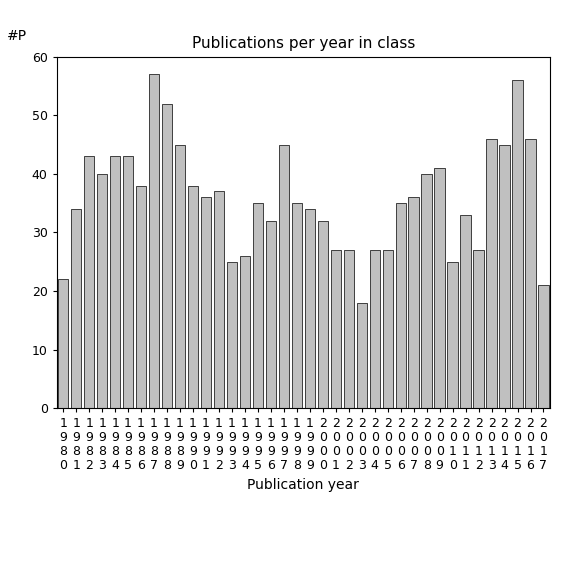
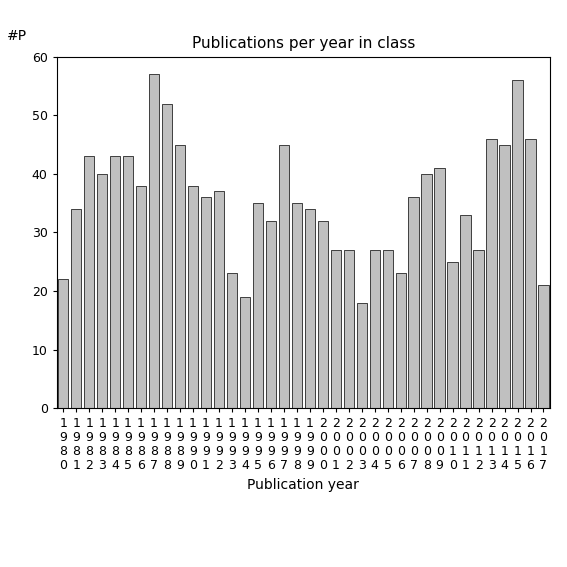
1 9 9 3: 25 -> 23
1 9 9 4: 26 -> 19
2 0 0 6: 35 -> 23
